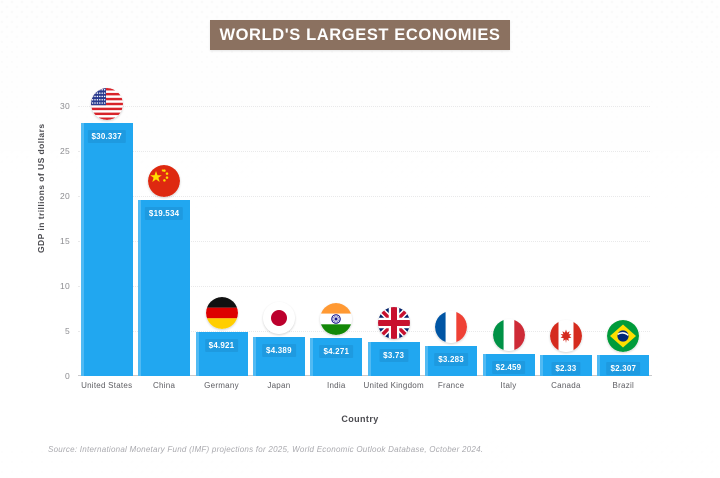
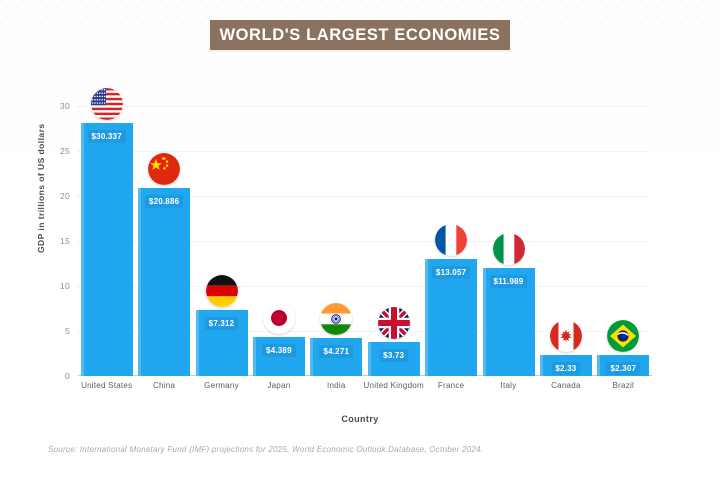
China: $19.534 -> $20.886
Germany: $4.921 -> $7.312
France: $3.283 -> $13.057
Italy: $2.459 -> $11.989
